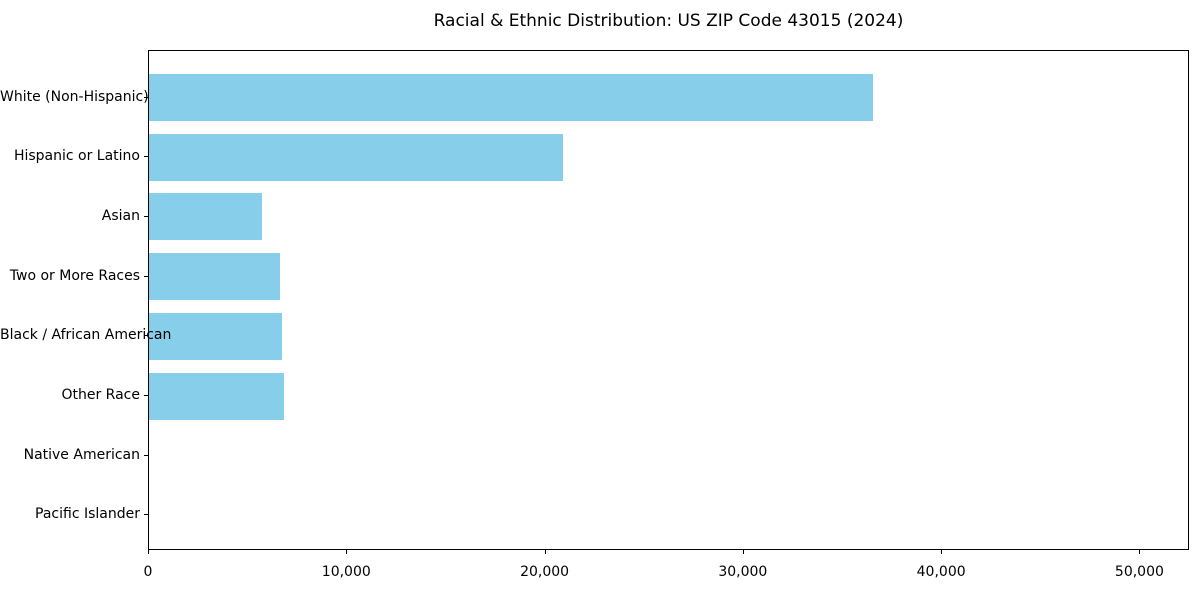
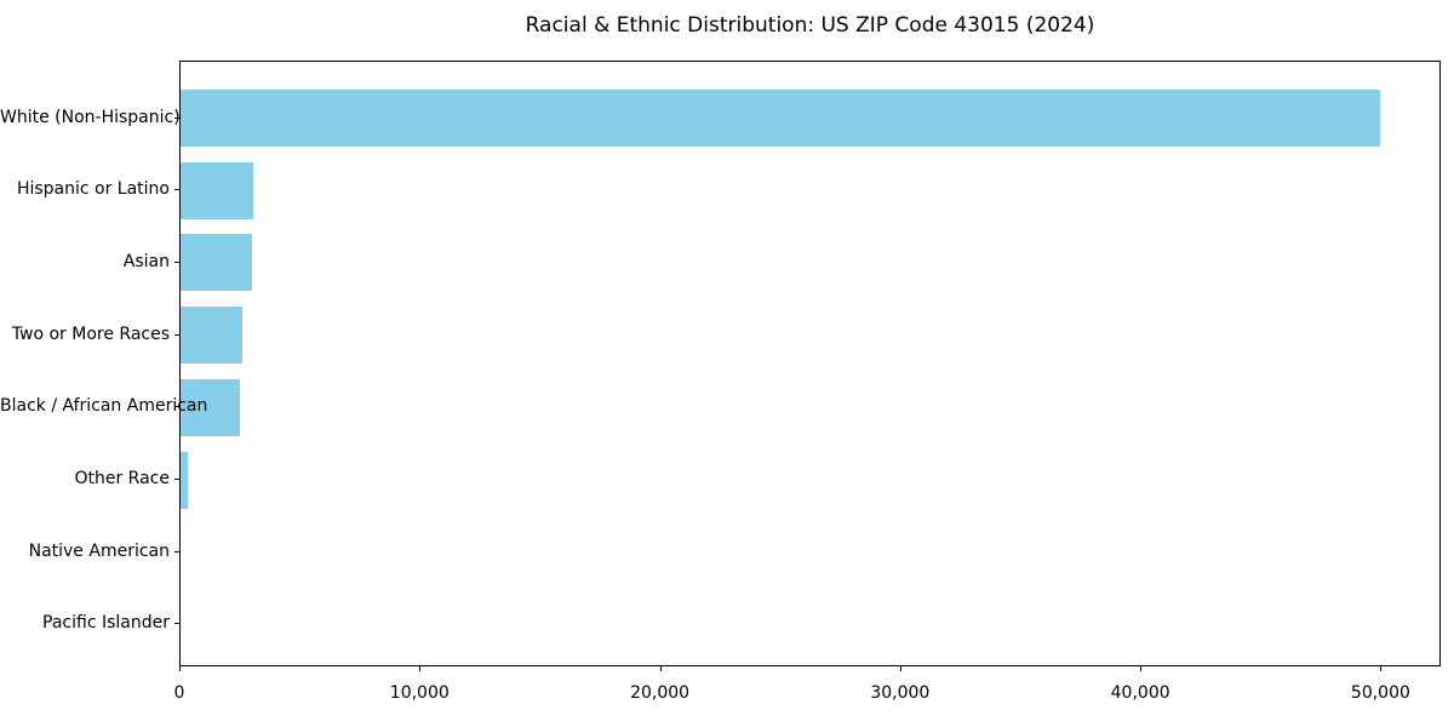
White (Non-Hispanic): 36600 -> 50000
Hispanic or Latino: 20900 -> 3000
Asian: 5700 -> 3000
Two or More Races: 6600 -> 2600
Black / African American: 6700 -> 2500
Other Race: 6800 -> 300
